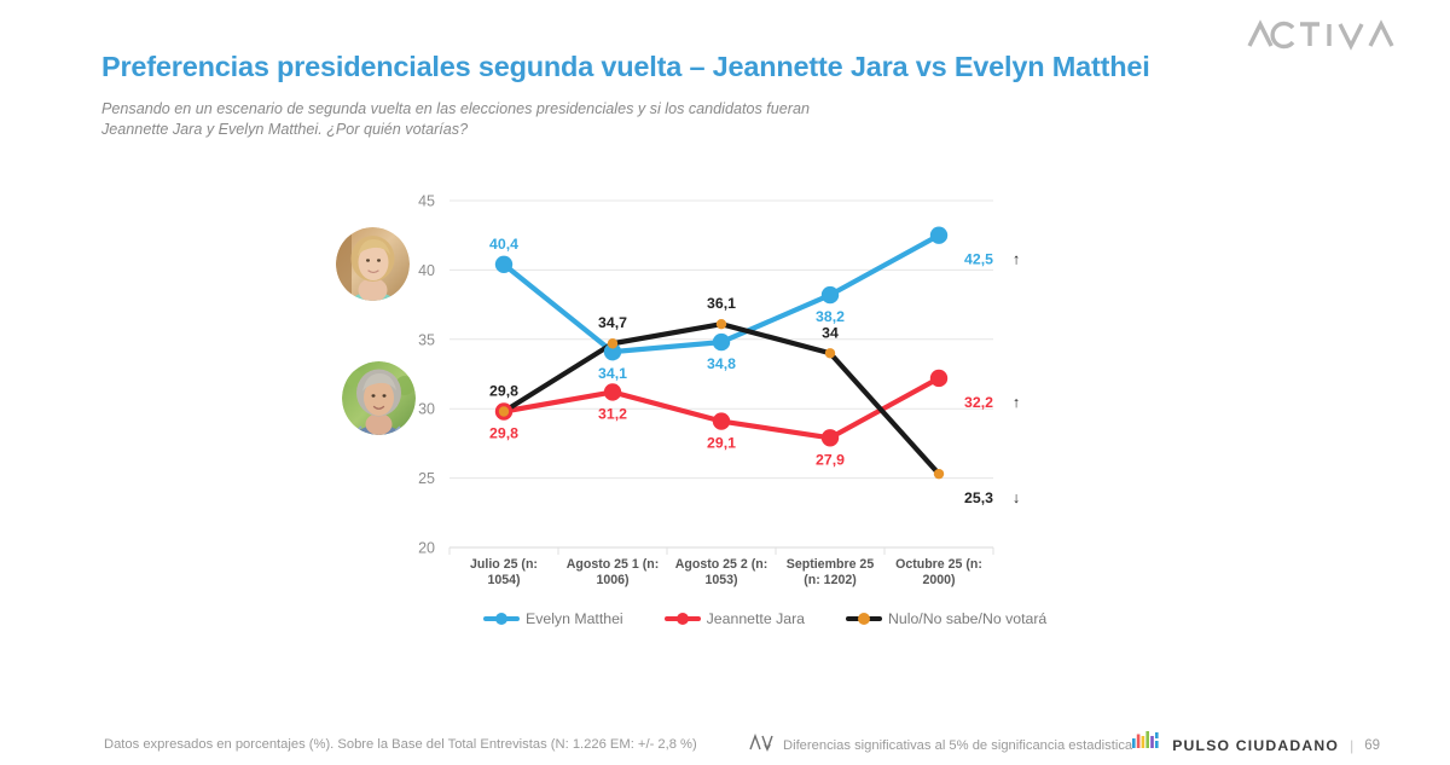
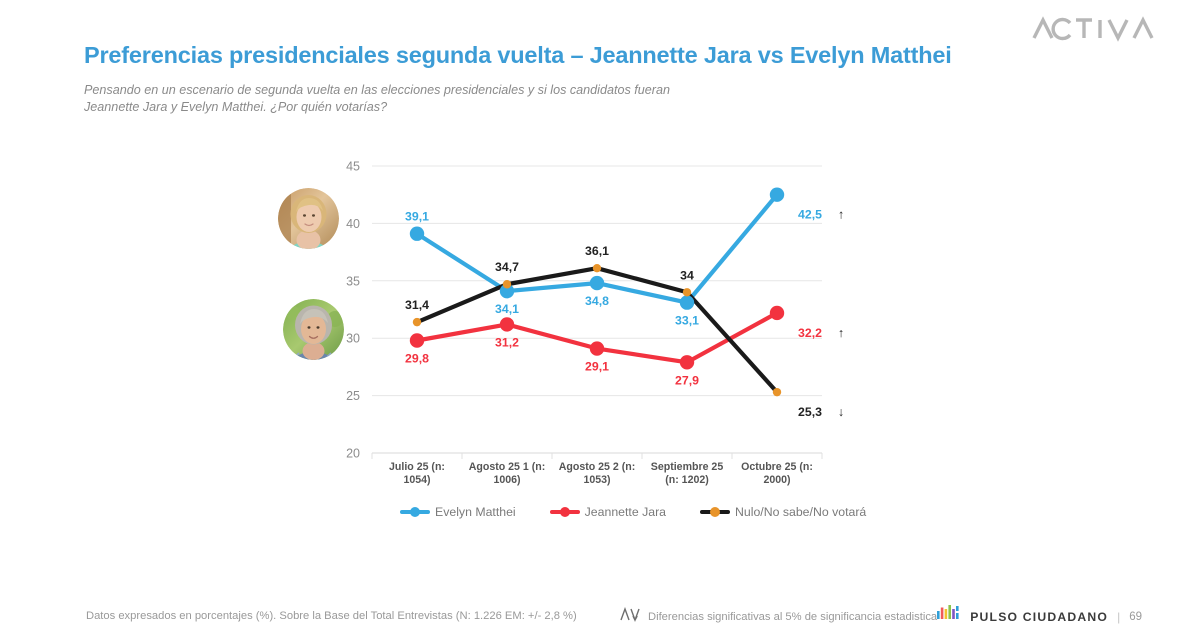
Evelyn Matthei/Julio 25 (n: 1054): 40,4 -> 39,1
Nulo/No sabe/No votará/Julio 25 (n: 1054): 29,8 -> 31,4
Evelyn Matthei/Septiembre 25 (n: 1202): 38,2 -> 33,1
